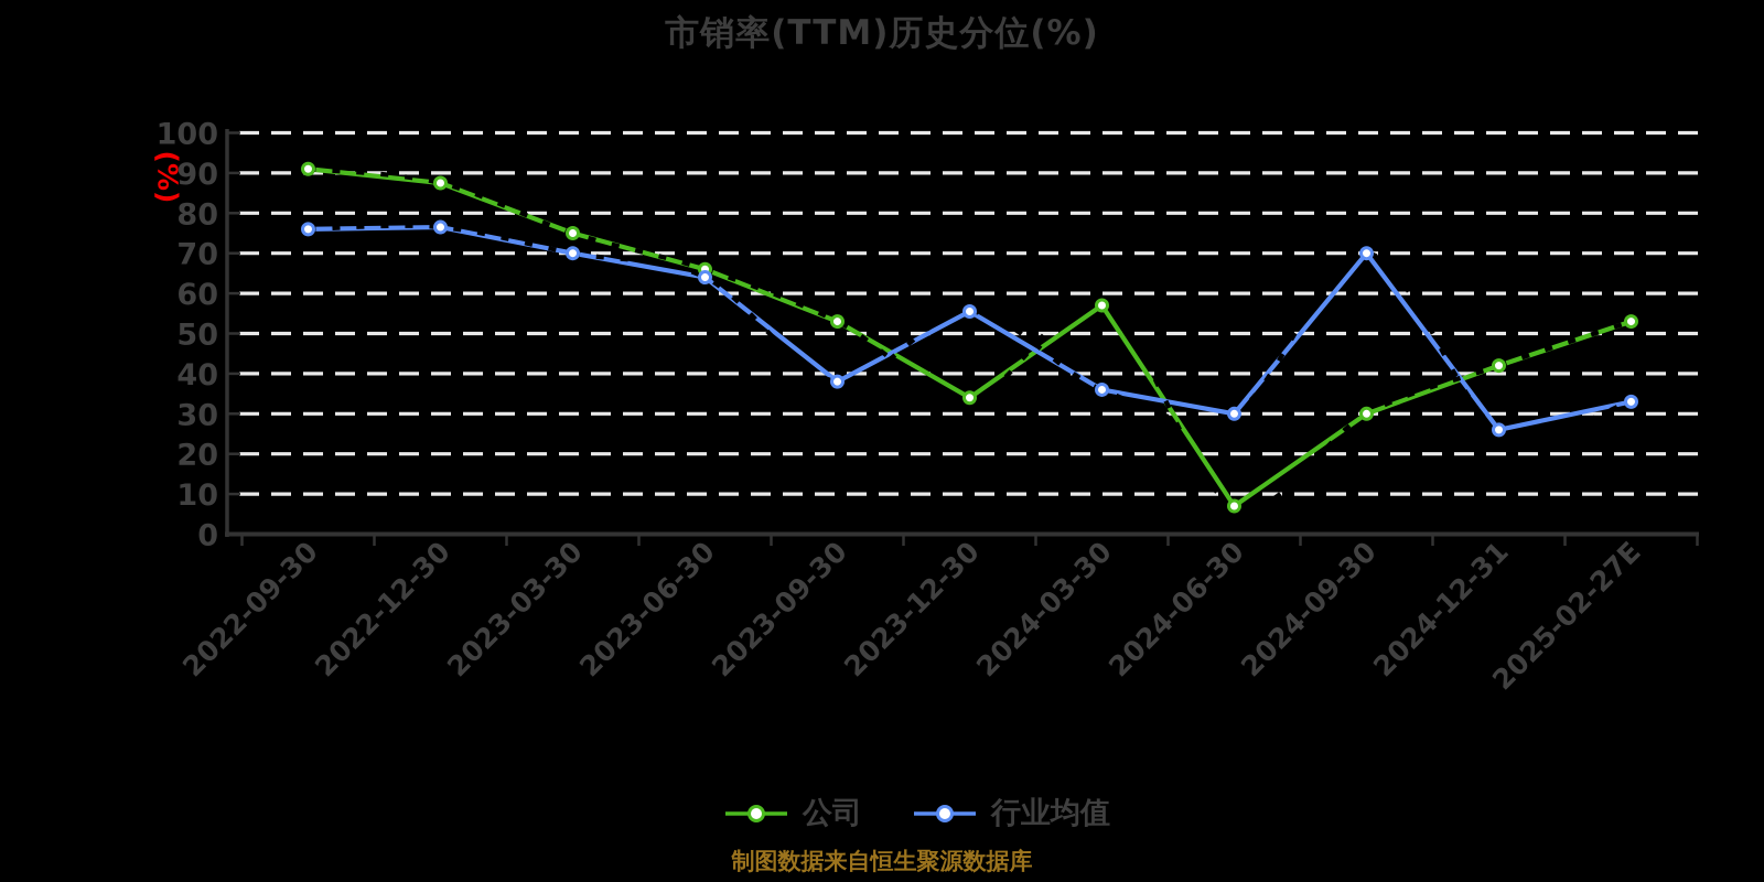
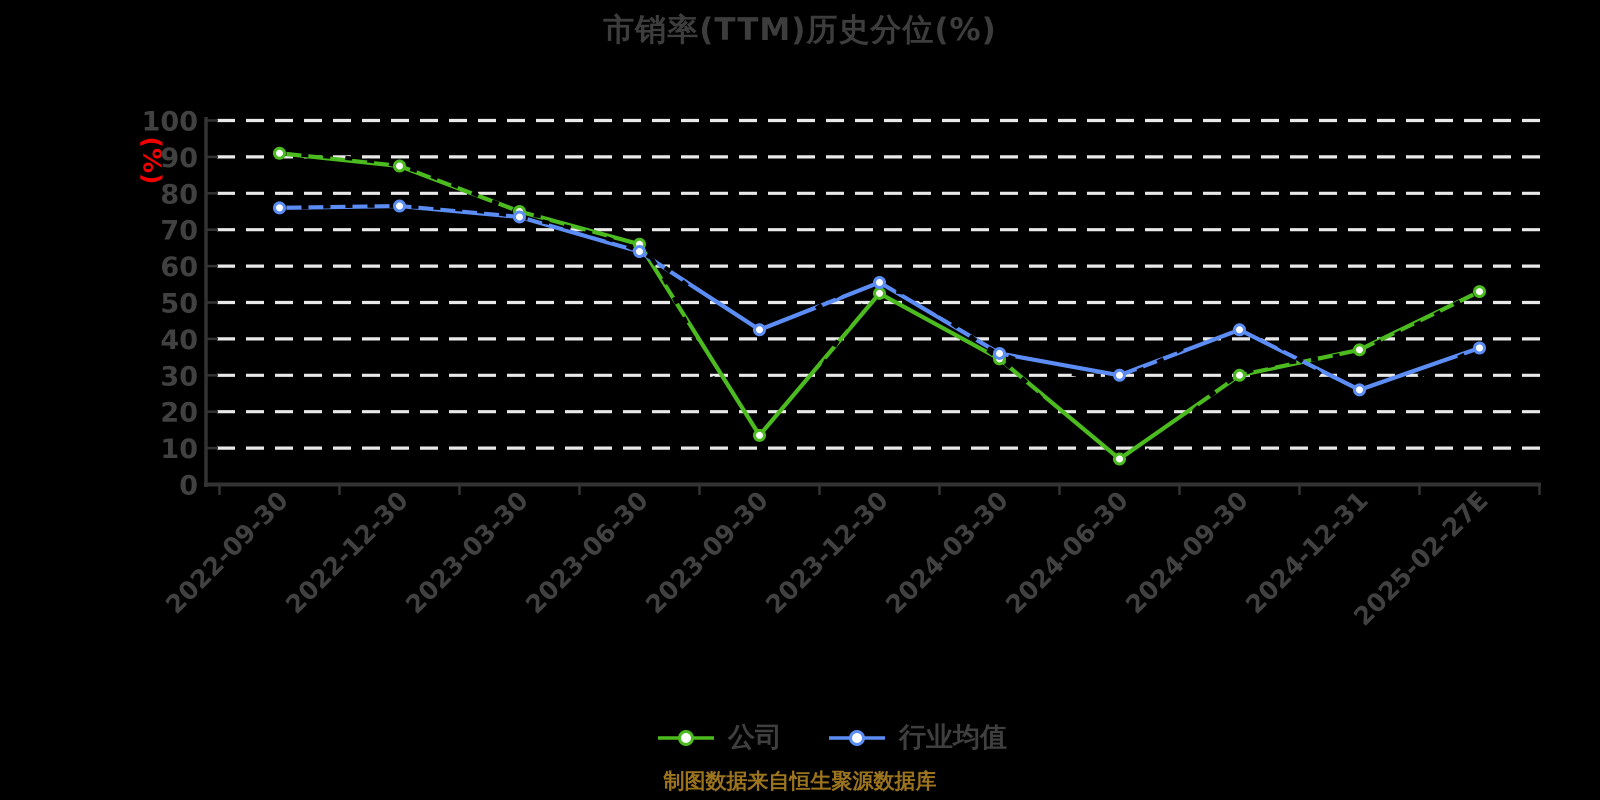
行业均值/2023-03-30: 70 -> 74
公司/2023-09-30: 53 -> 14
行业均值/2023-09-30: 38 -> 42
公司/2023-12-30: 34 -> 52
公司/2024-03-30: 57 -> 34
行业均值/2024-09-30: 70 -> 42
公司/2024-12-31: 42 -> 37
行业均值/2025-02-27E: 33 -> 38
